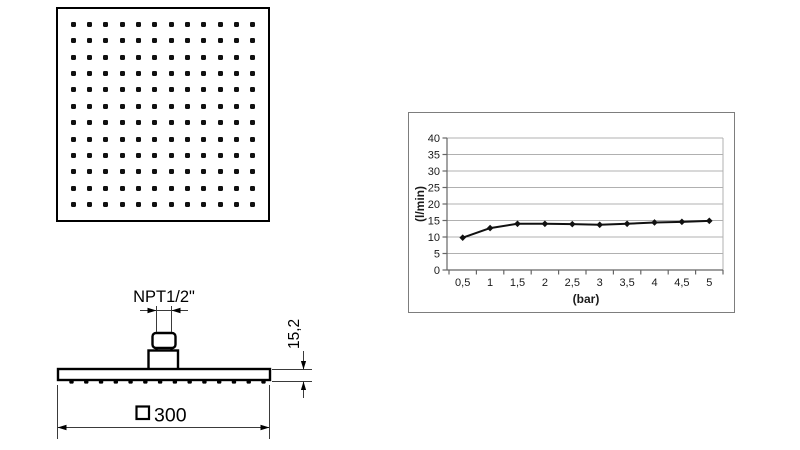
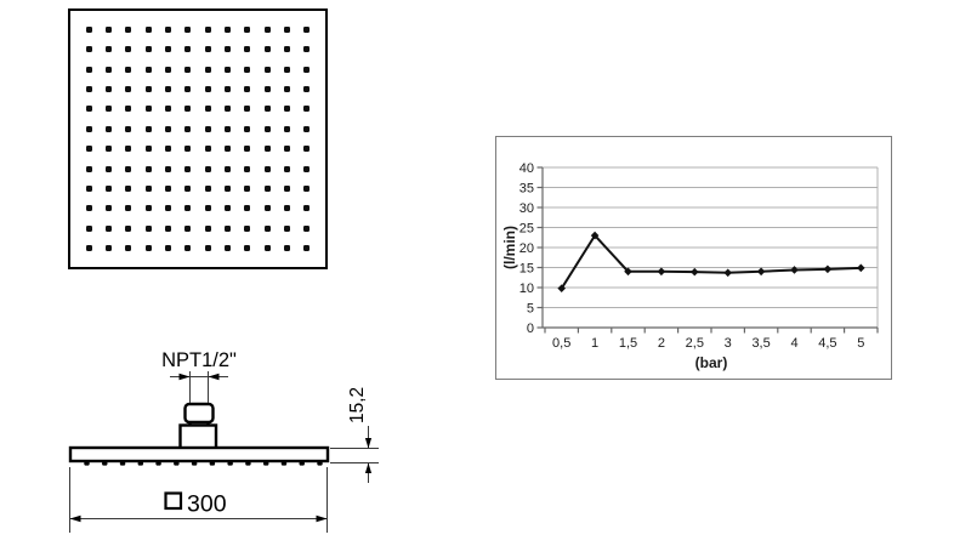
1: 13 -> 23
